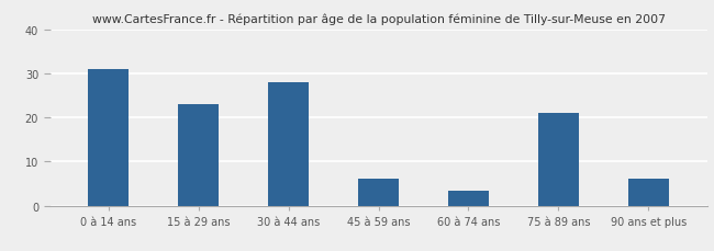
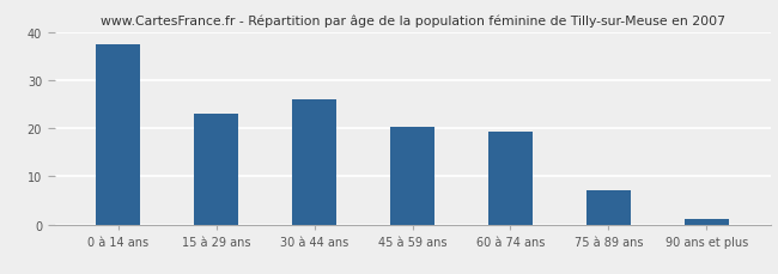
0 à 14 ans: 31.0 -> 37.5
30 à 44 ans: 28.0 -> 26.0
45 à 59 ans: 6.0 -> 20.2
60 à 74 ans: 3.5 -> 19.2
75 à 89 ans: 21.0 -> 7.0
90 ans et plus: 6.0 -> 1.2
